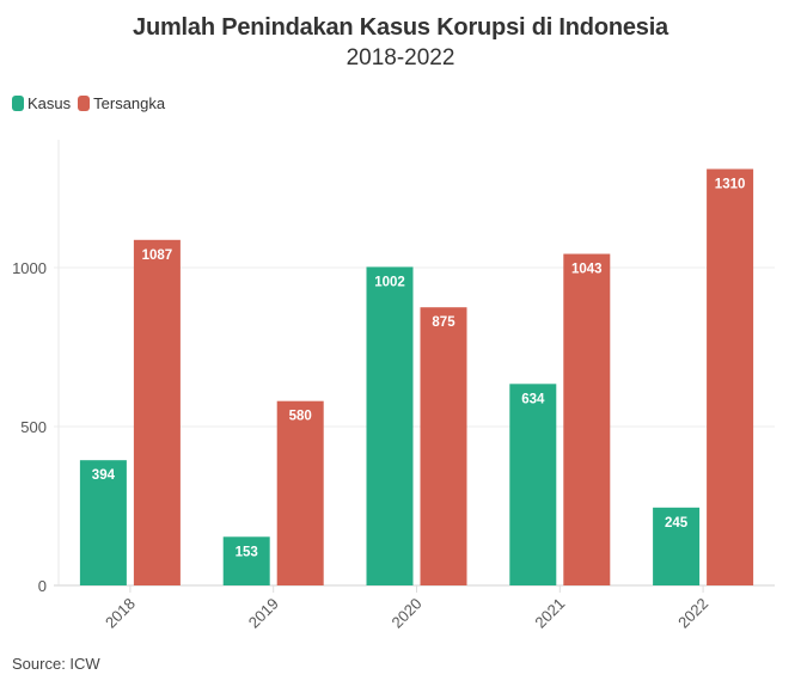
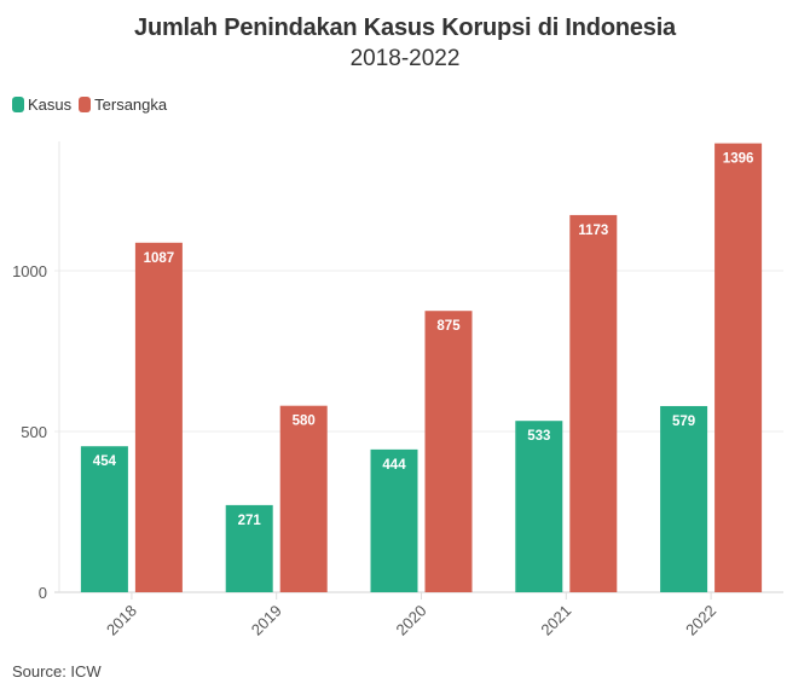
Kasus/2018: 394 -> 454
Kasus/2019: 153 -> 271
Kasus/2020: 1002 -> 444
Kasus/2021: 634 -> 533
Tersangka/2021: 1043 -> 1173
Kasus/2022: 245 -> 579
Tersangka/2022: 1310 -> 1396
